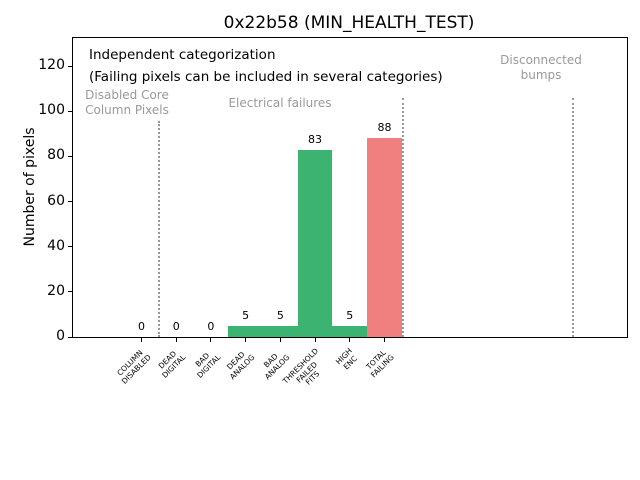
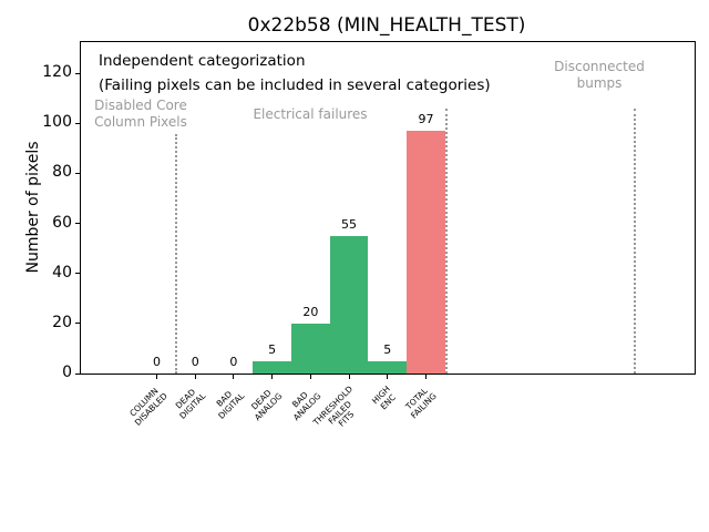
BAD ANALOG: 5 -> 20
THRESHOLD FAILED FITS: 83 -> 55
TOTAL FAILING: 88 -> 97
